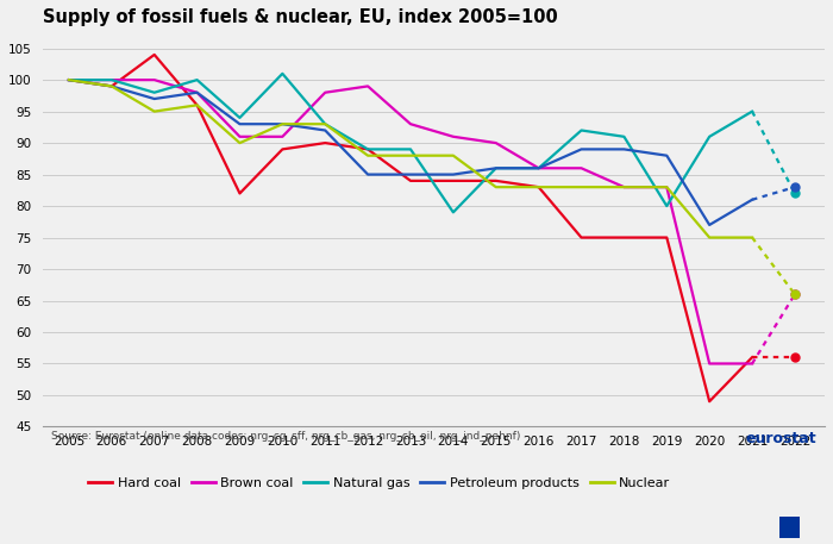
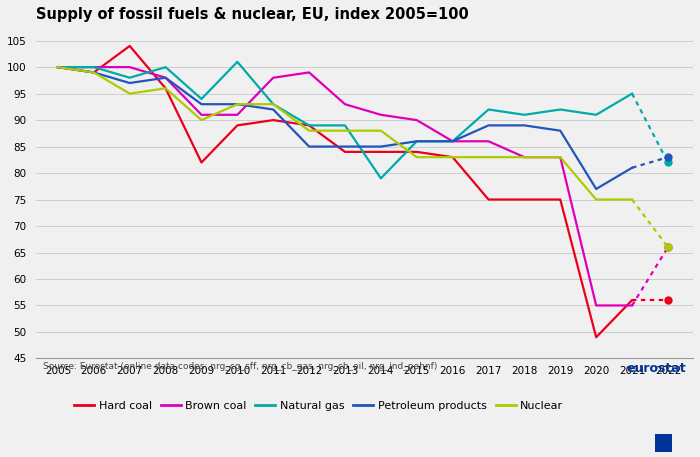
Natural gas/2019: 80 -> 92
